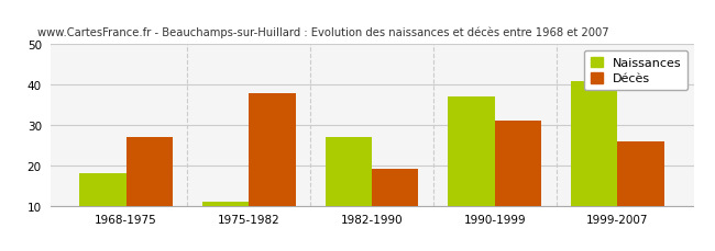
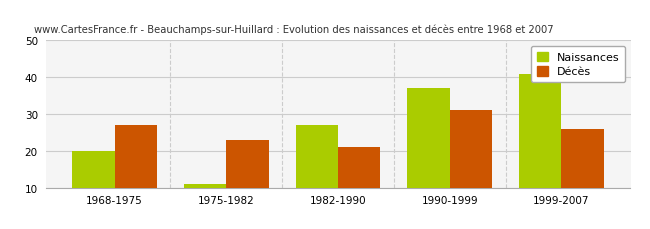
Naissances/1968-1975: 18 -> 20
Décès/1975-1982: 38 -> 23
Décès/1982-1990: 19 -> 21
